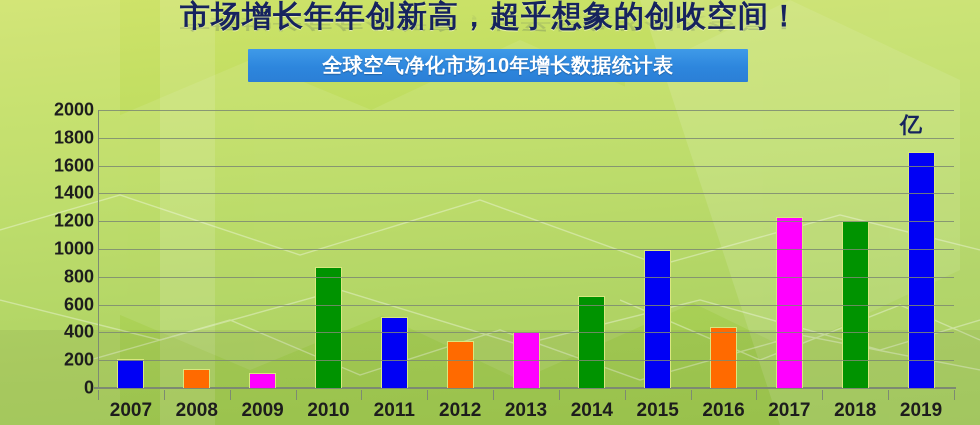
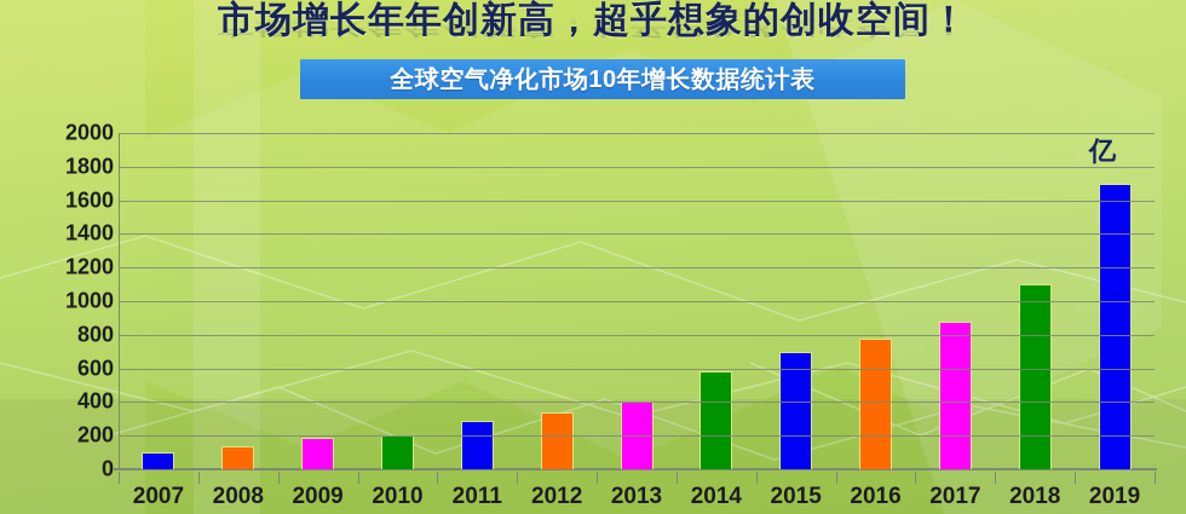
2007: 210 -> 100
2009: 110 -> 190
2010: 870 -> 200
2011: 510 -> 290
2014: 660 -> 580
2015: 990 -> 700
2016: 440 -> 780
2017: 1230 -> 880
2018: 1200 -> 1100
